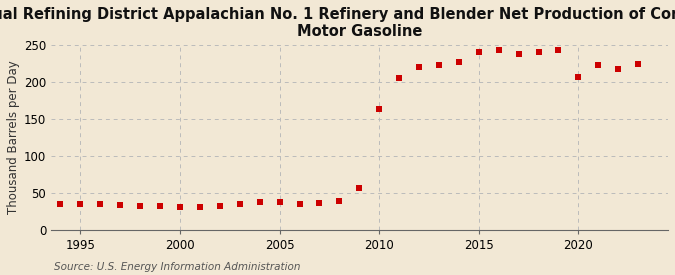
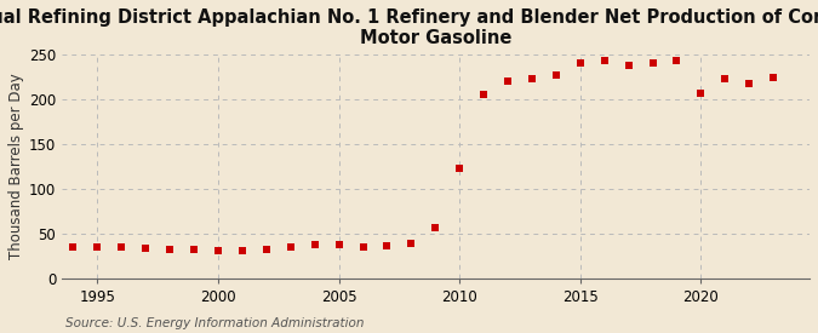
2010: 164 -> 123
